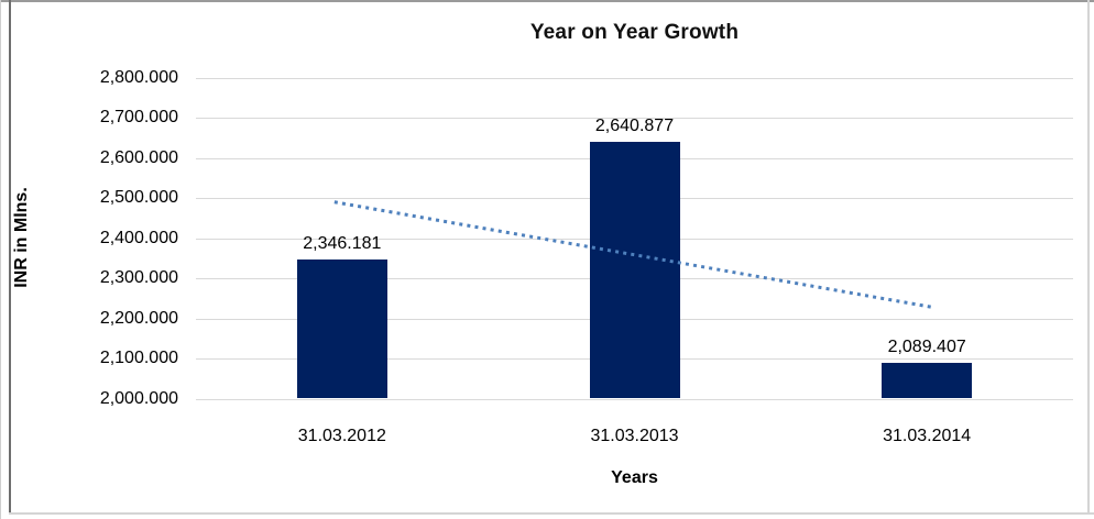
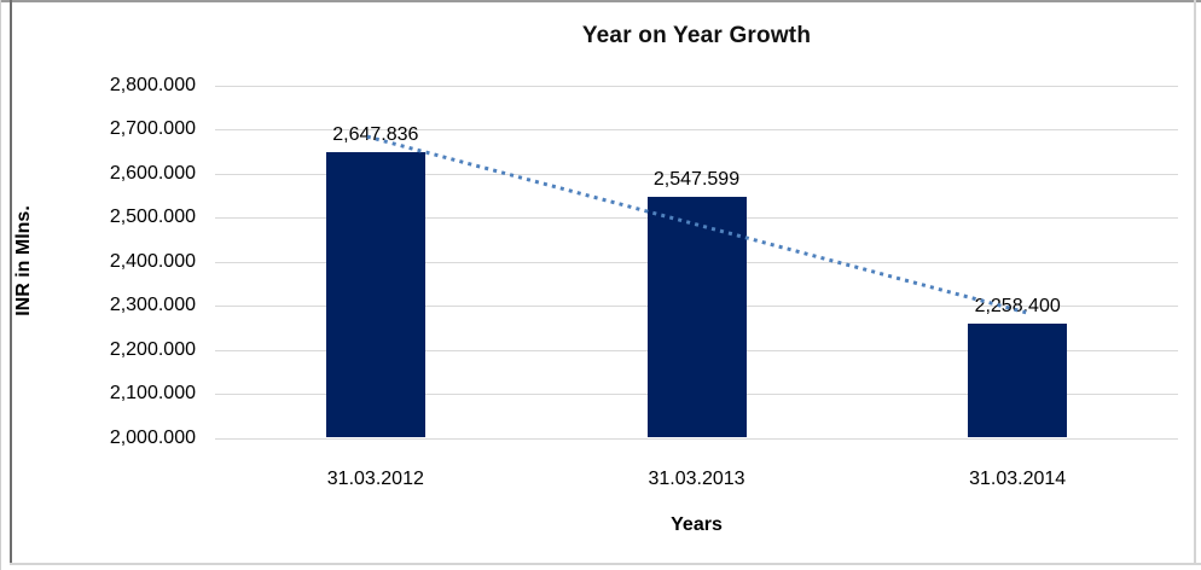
31.03.2012: 2,346.181 -> 2,647.836
31.03.2013: 2,640.877 -> 2,547.599
31.03.2014: 2,089.407 -> 2,258.400
